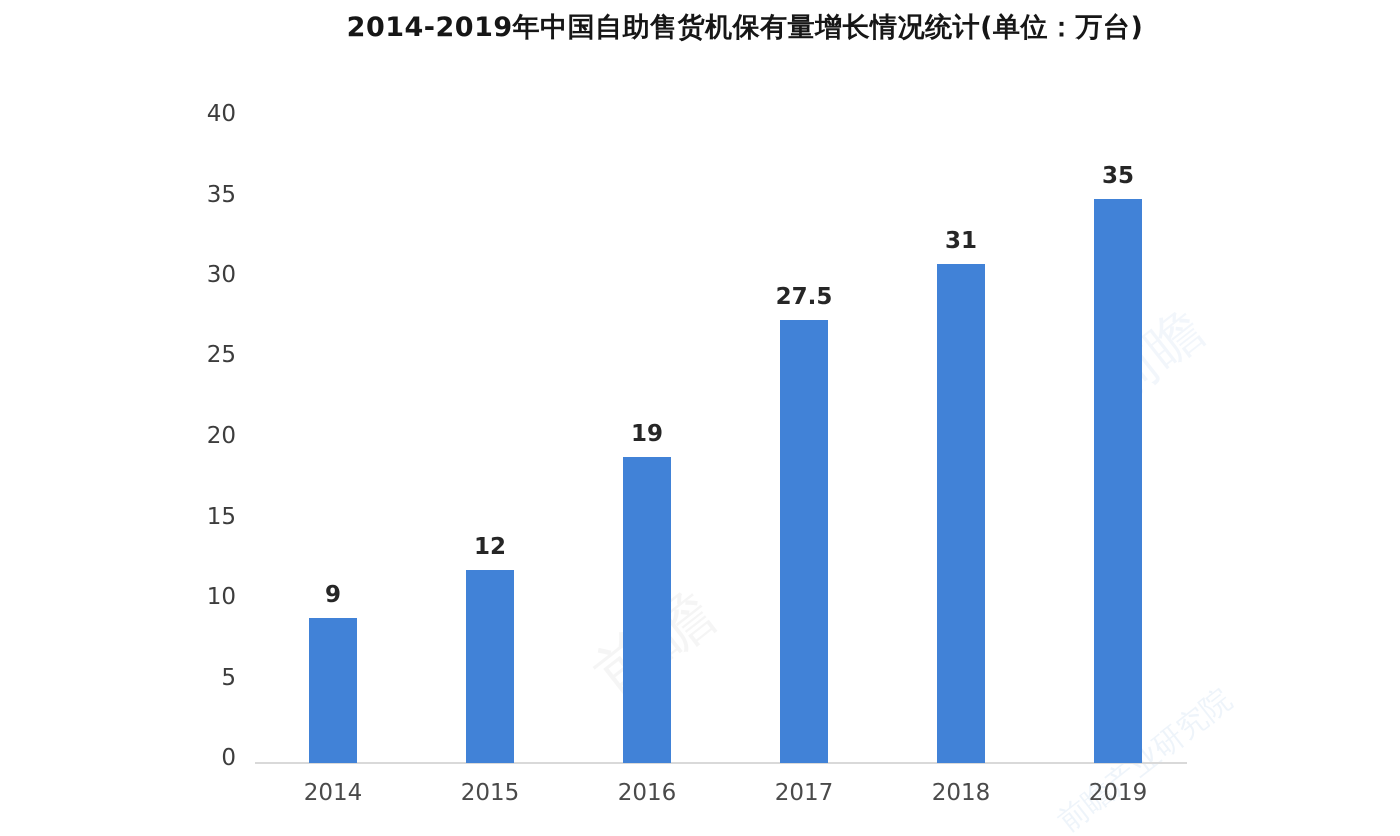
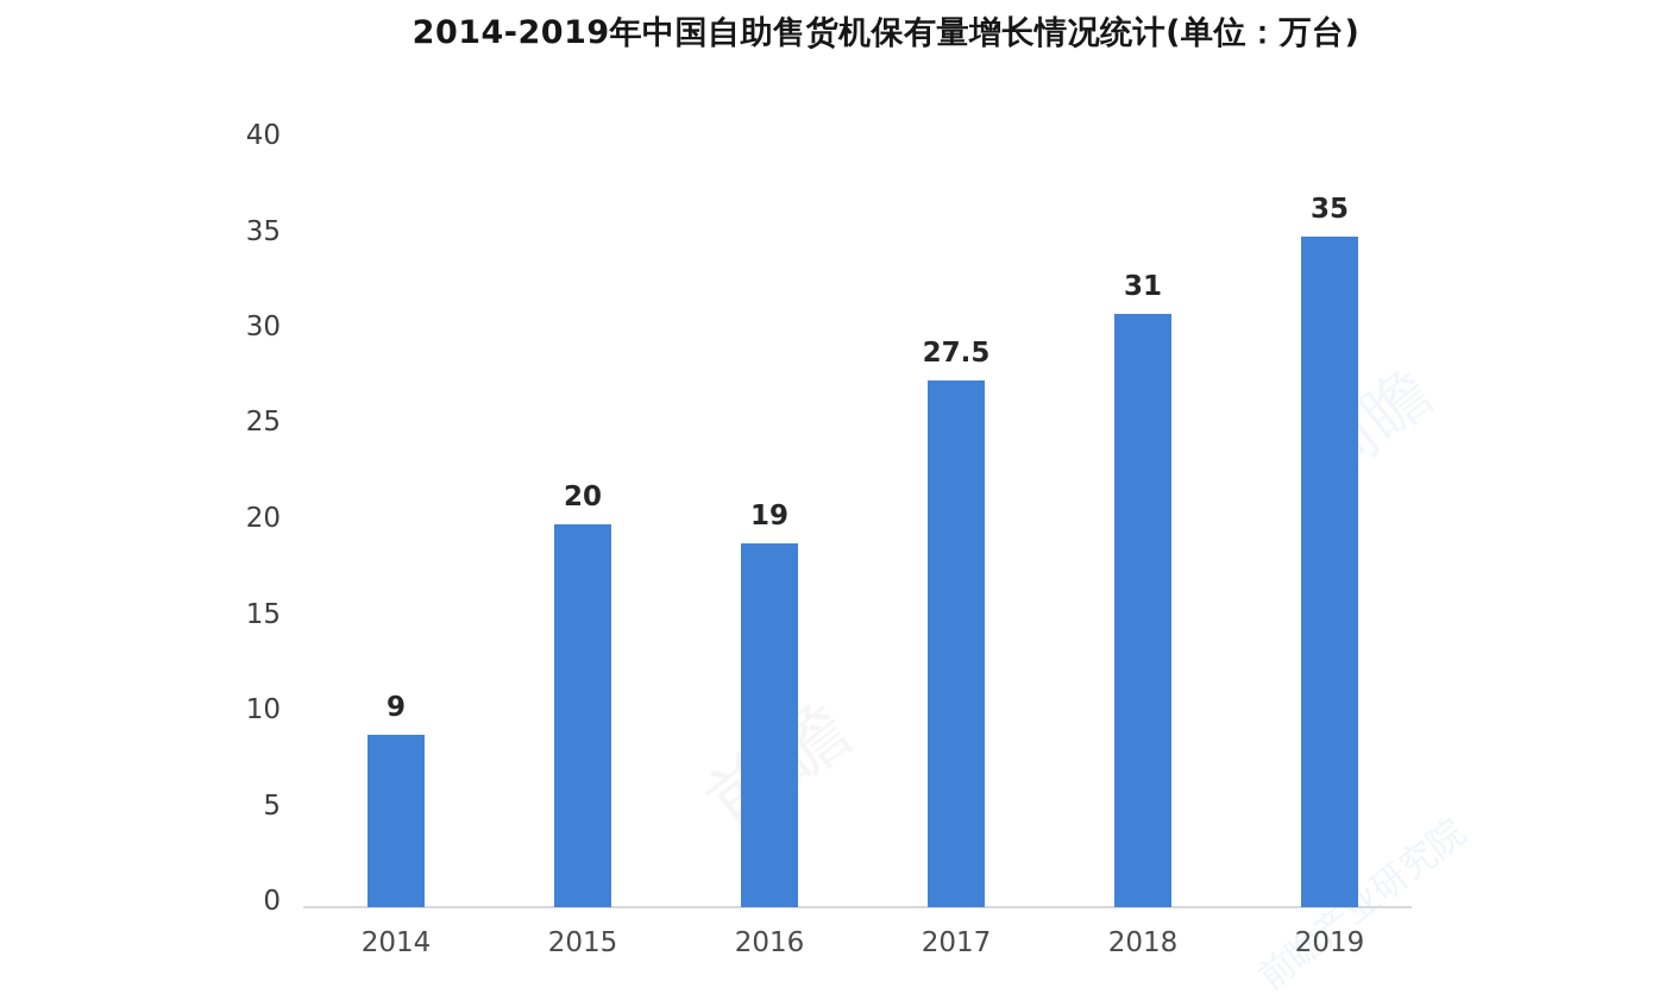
2015: 12 -> 20
